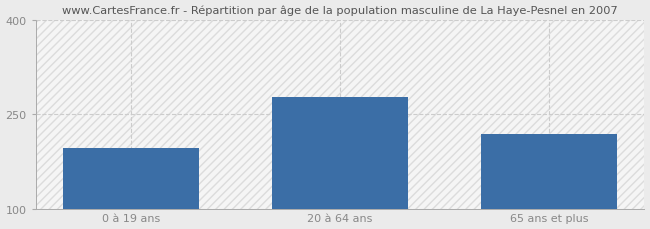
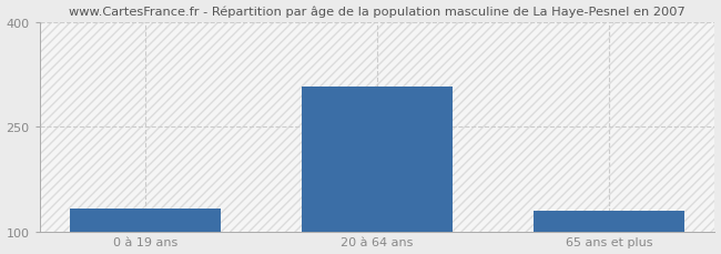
0 à 19 ans: 196 -> 132
20 à 64 ans: 278 -> 307
65 ans et plus: 218 -> 130
